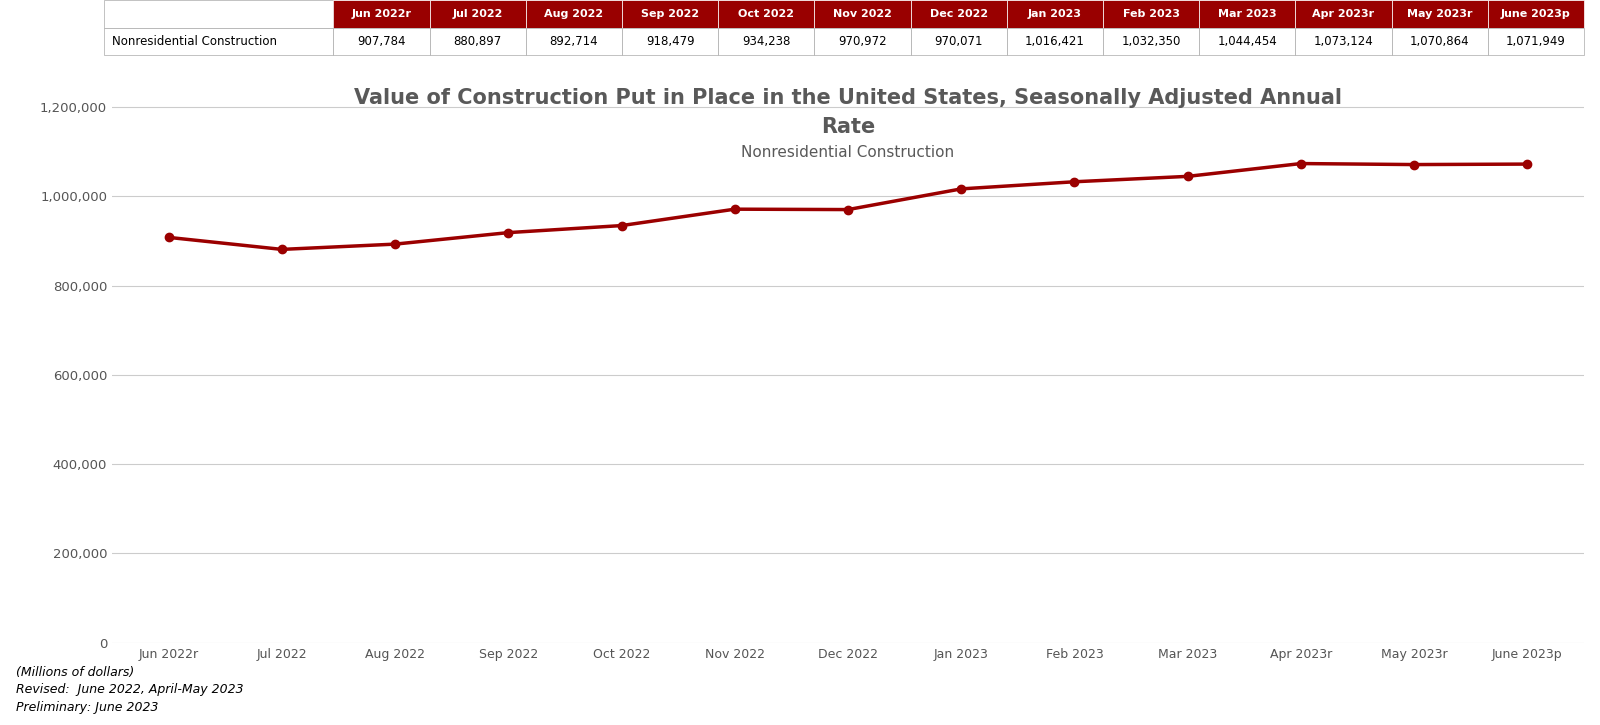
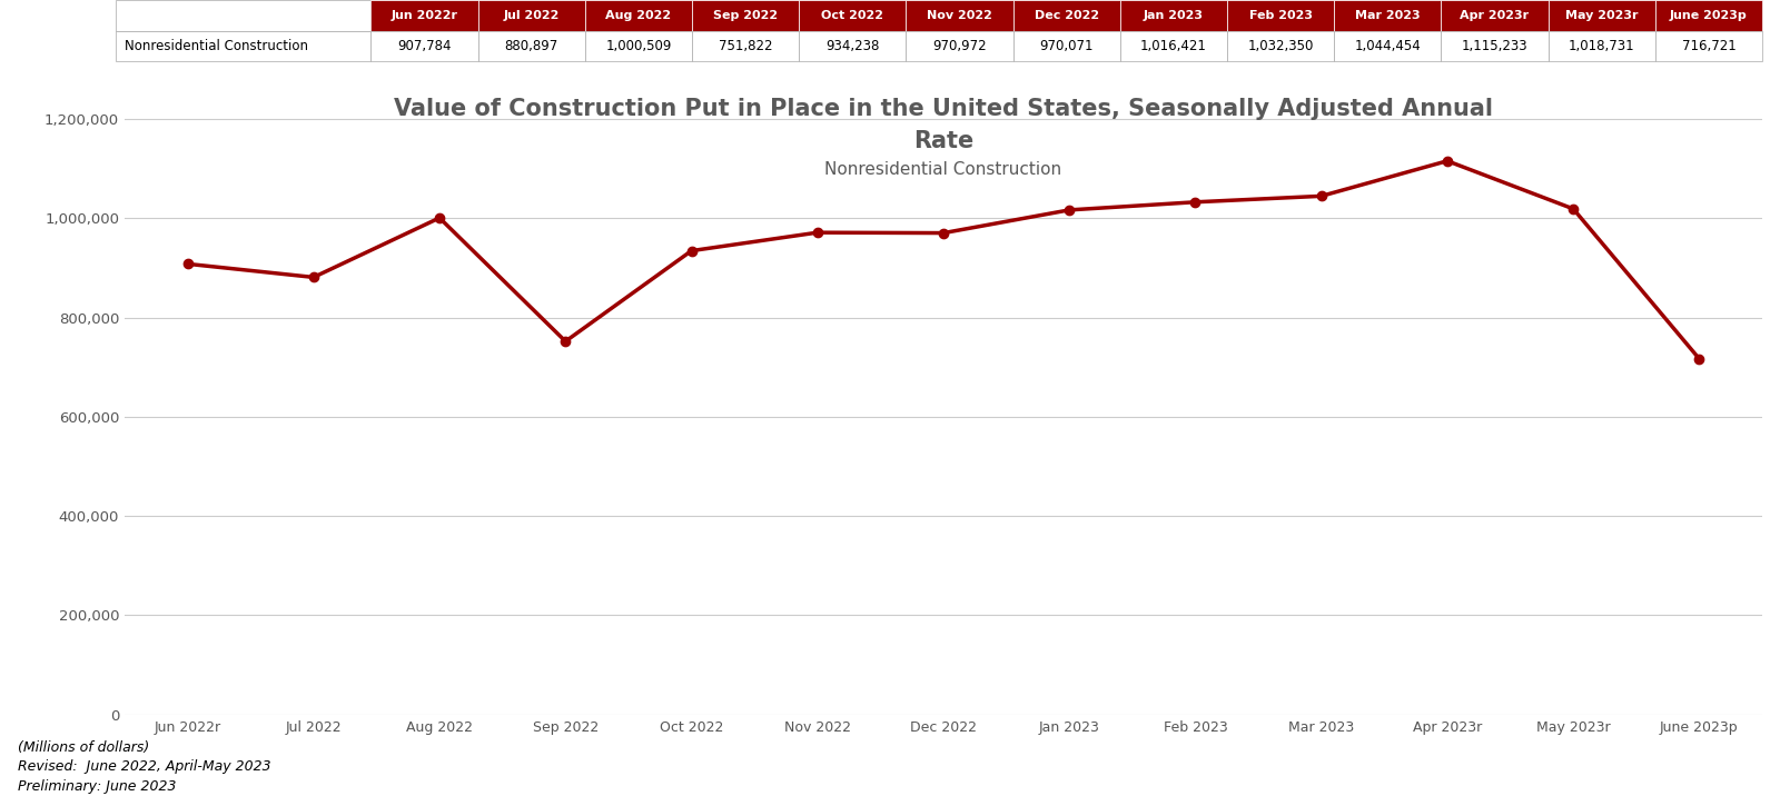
Aug 2022: 892,714 -> 1,000,509
Sep 2022: 918,479 -> 751,822
Apr 2023r: 1,073,124 -> 1,115,233
May 2023r: 1,070,864 -> 1,018,731
June 2023p: 1,071,949 -> 716,721
